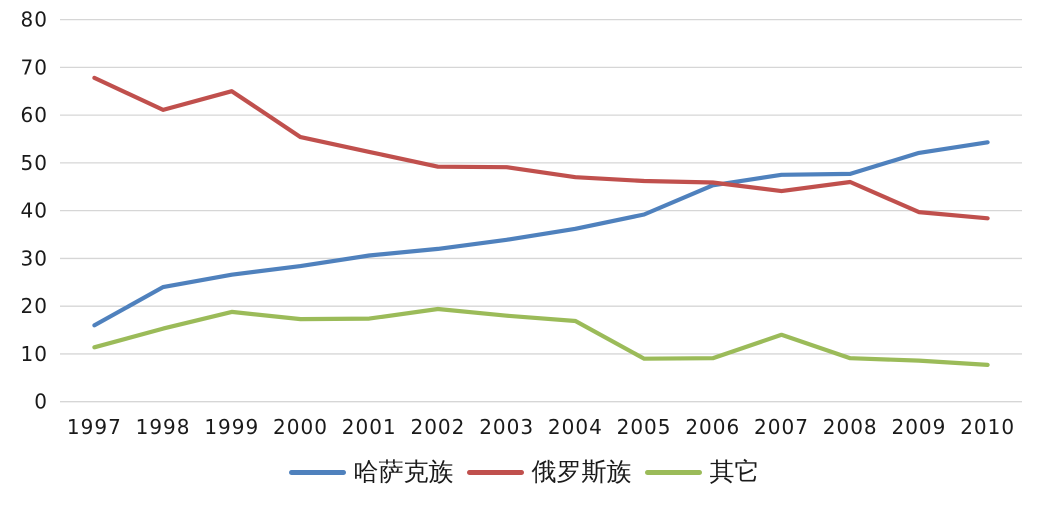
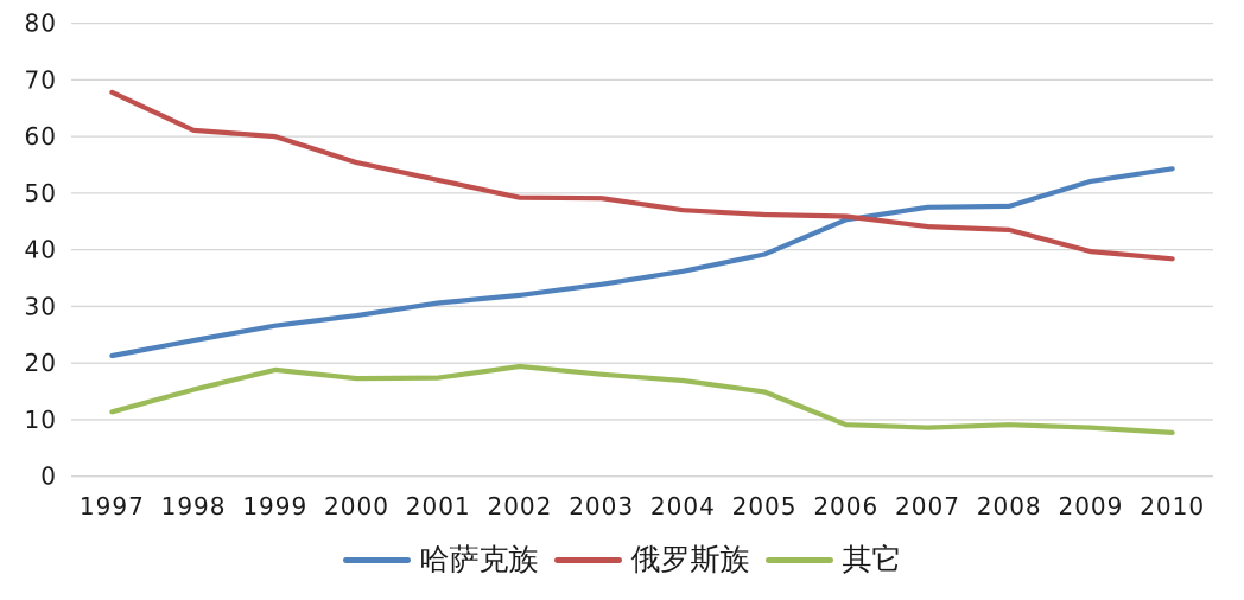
哈萨克族/1997: 16 -> 21
俄罗斯族/1999: 65 -> 60
其它/2005: 9 -> 15
其它/2007: 14 -> 9
俄罗斯族/2008: 46 -> 44
